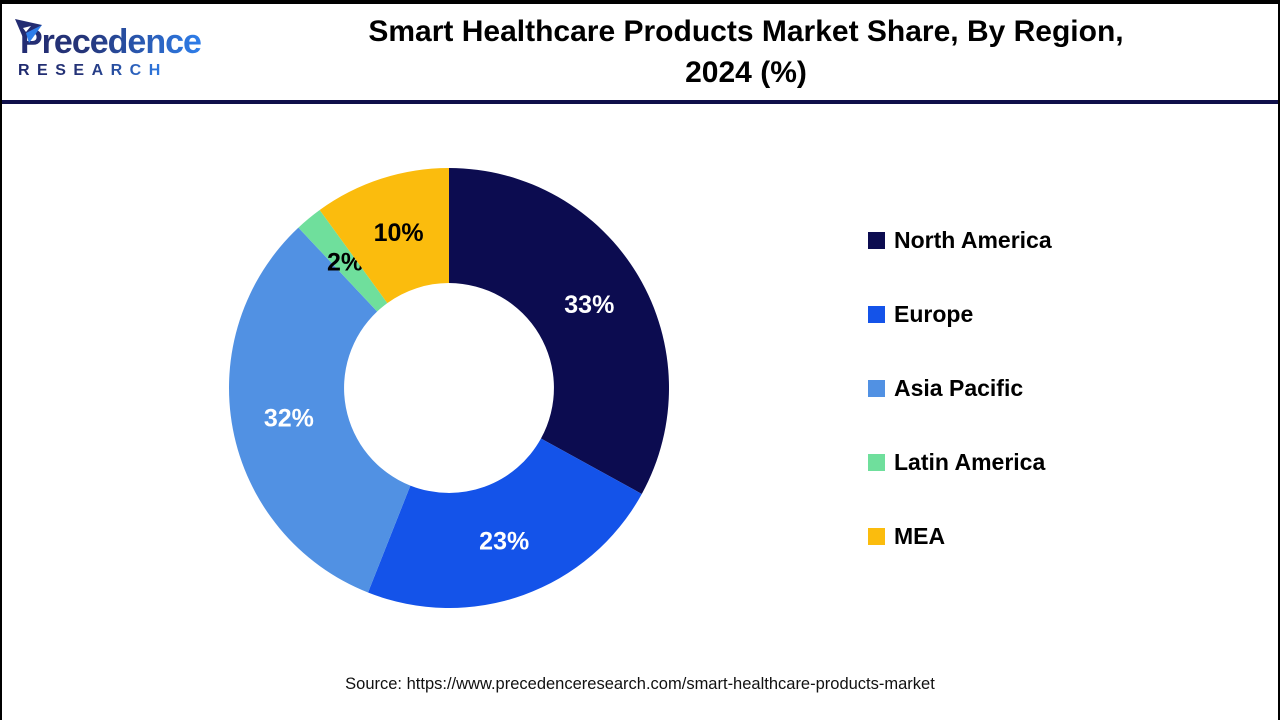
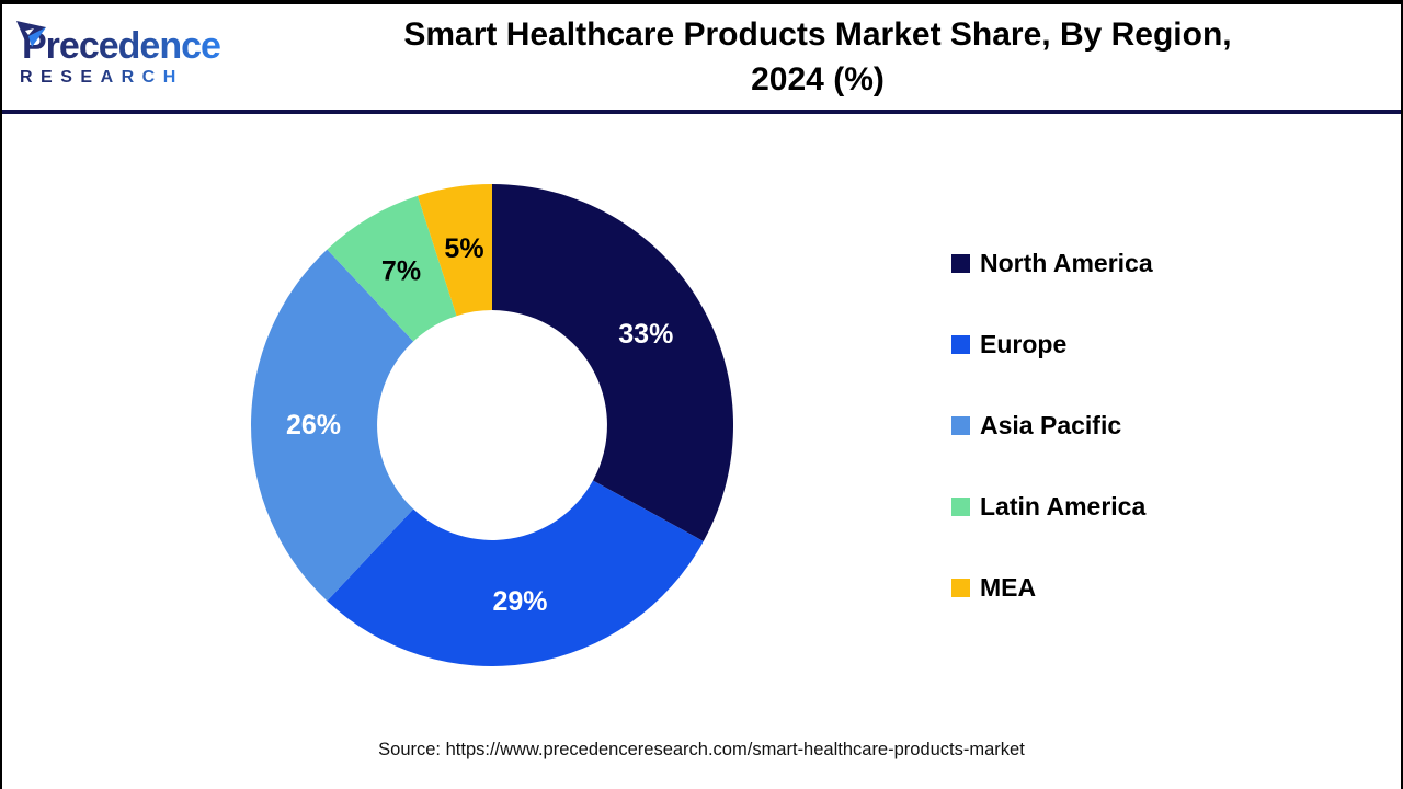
Europe: 23% -> 29%
Asia Pacific: 32% -> 26%
Latin America: 2% -> 7%
MEA: 10% -> 5%
